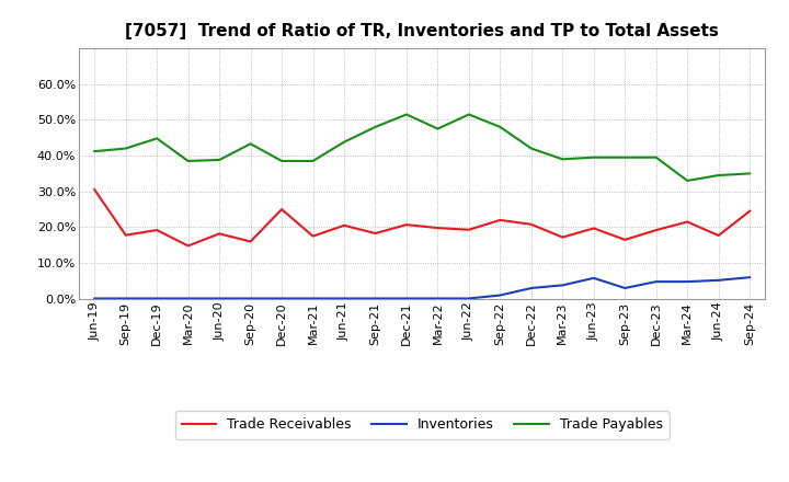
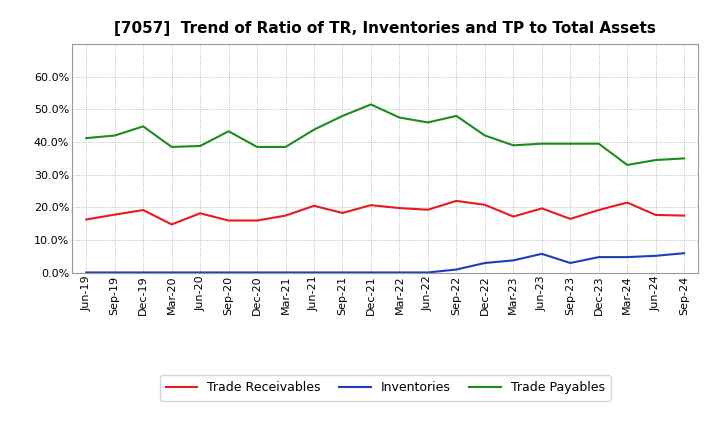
Trade Receivables/Jun-19: 30.5% -> 16.3%
Trade Receivables/Dec-20: 25.0% -> 16.0%
Trade Payables/Jun-22: 51.5% -> 46.0%
Trade Receivables/Sep-24: 24.5% -> 17.5%
